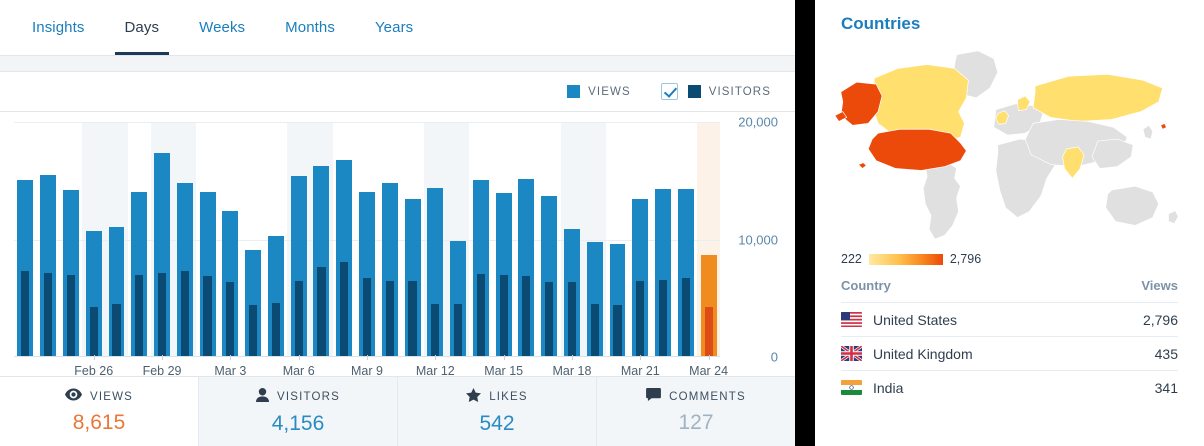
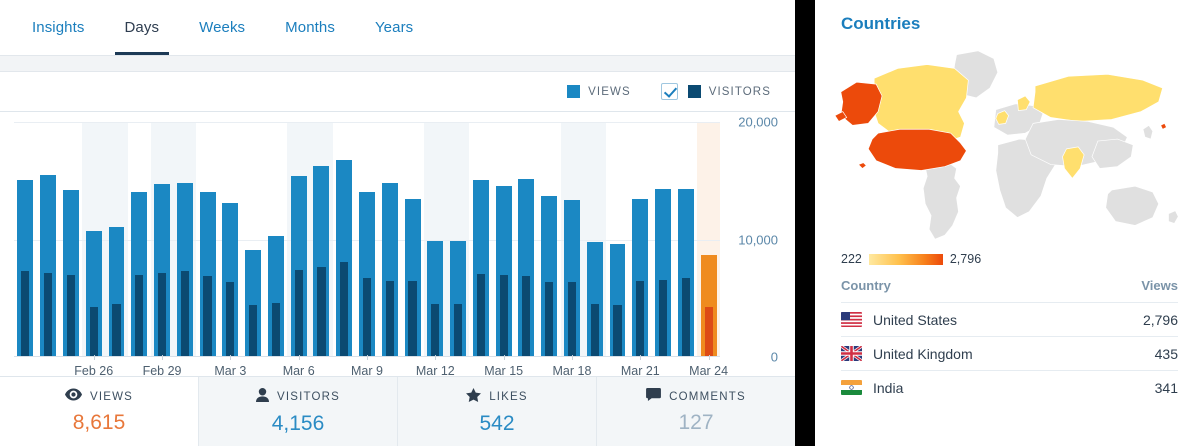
VIEWS/Feb 29: 17300 -> 14600
VIEWS/Mar 3: 12300 -> 13000
VISITORS/Mar 6: 6400 -> 7300
VIEWS/Mar 12: 14300 -> 9800
VIEWS/Mar 15: 13900 -> 14500
VIEWS/Mar 18: 10800 -> 13300
